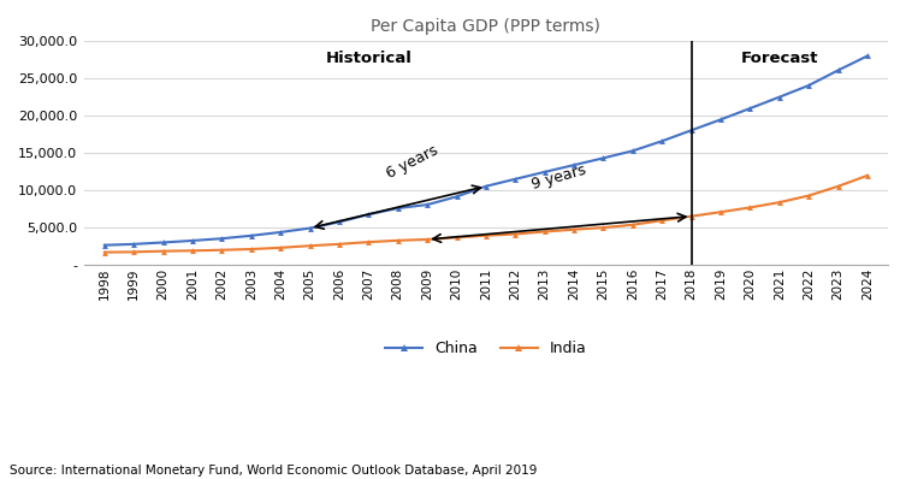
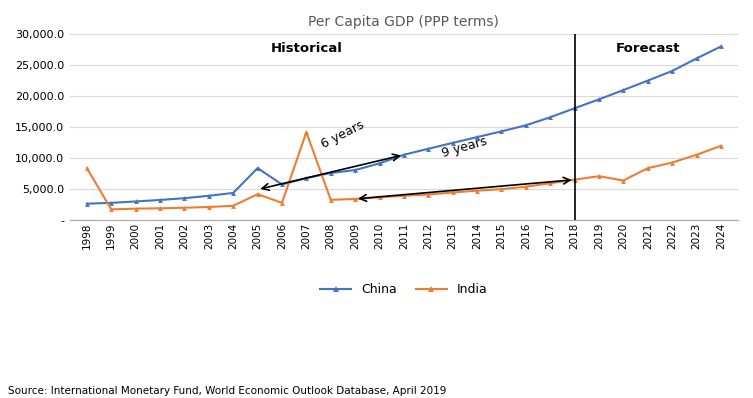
India/1998: 1,700 -> 8,400
China/2005: 4,900 -> 8,400
India/2005: 2,600 -> 4,200
India/2007: 3,100 -> 14,200
India/2020: 7,700 -> 6,400
